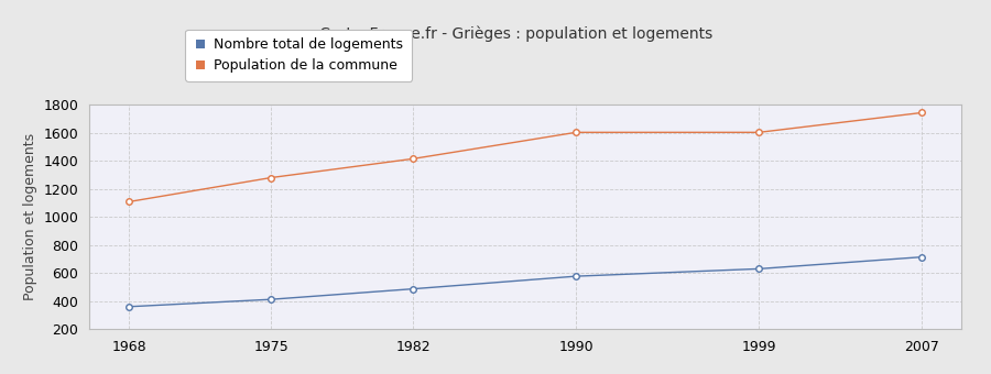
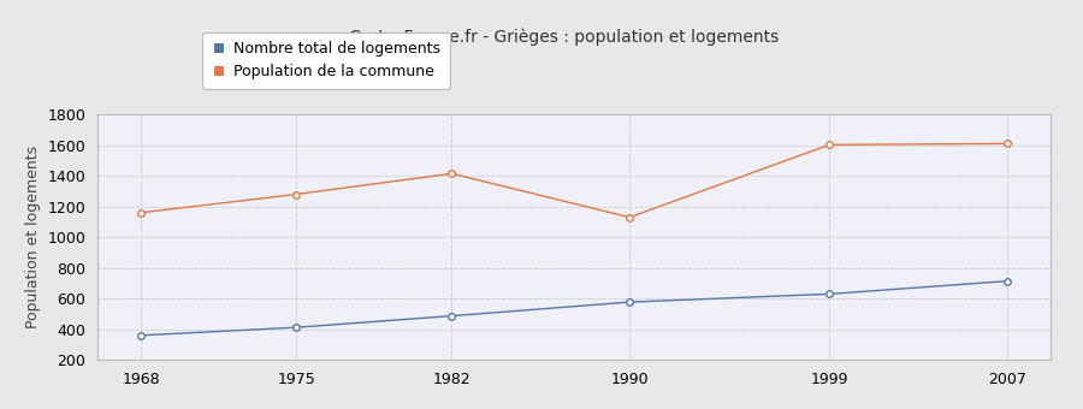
Population de la commune/1968: 1110 -> 1160
Population de la commune/1990: 1600 -> 1130
Population de la commune/2007: 1740 -> 1610
